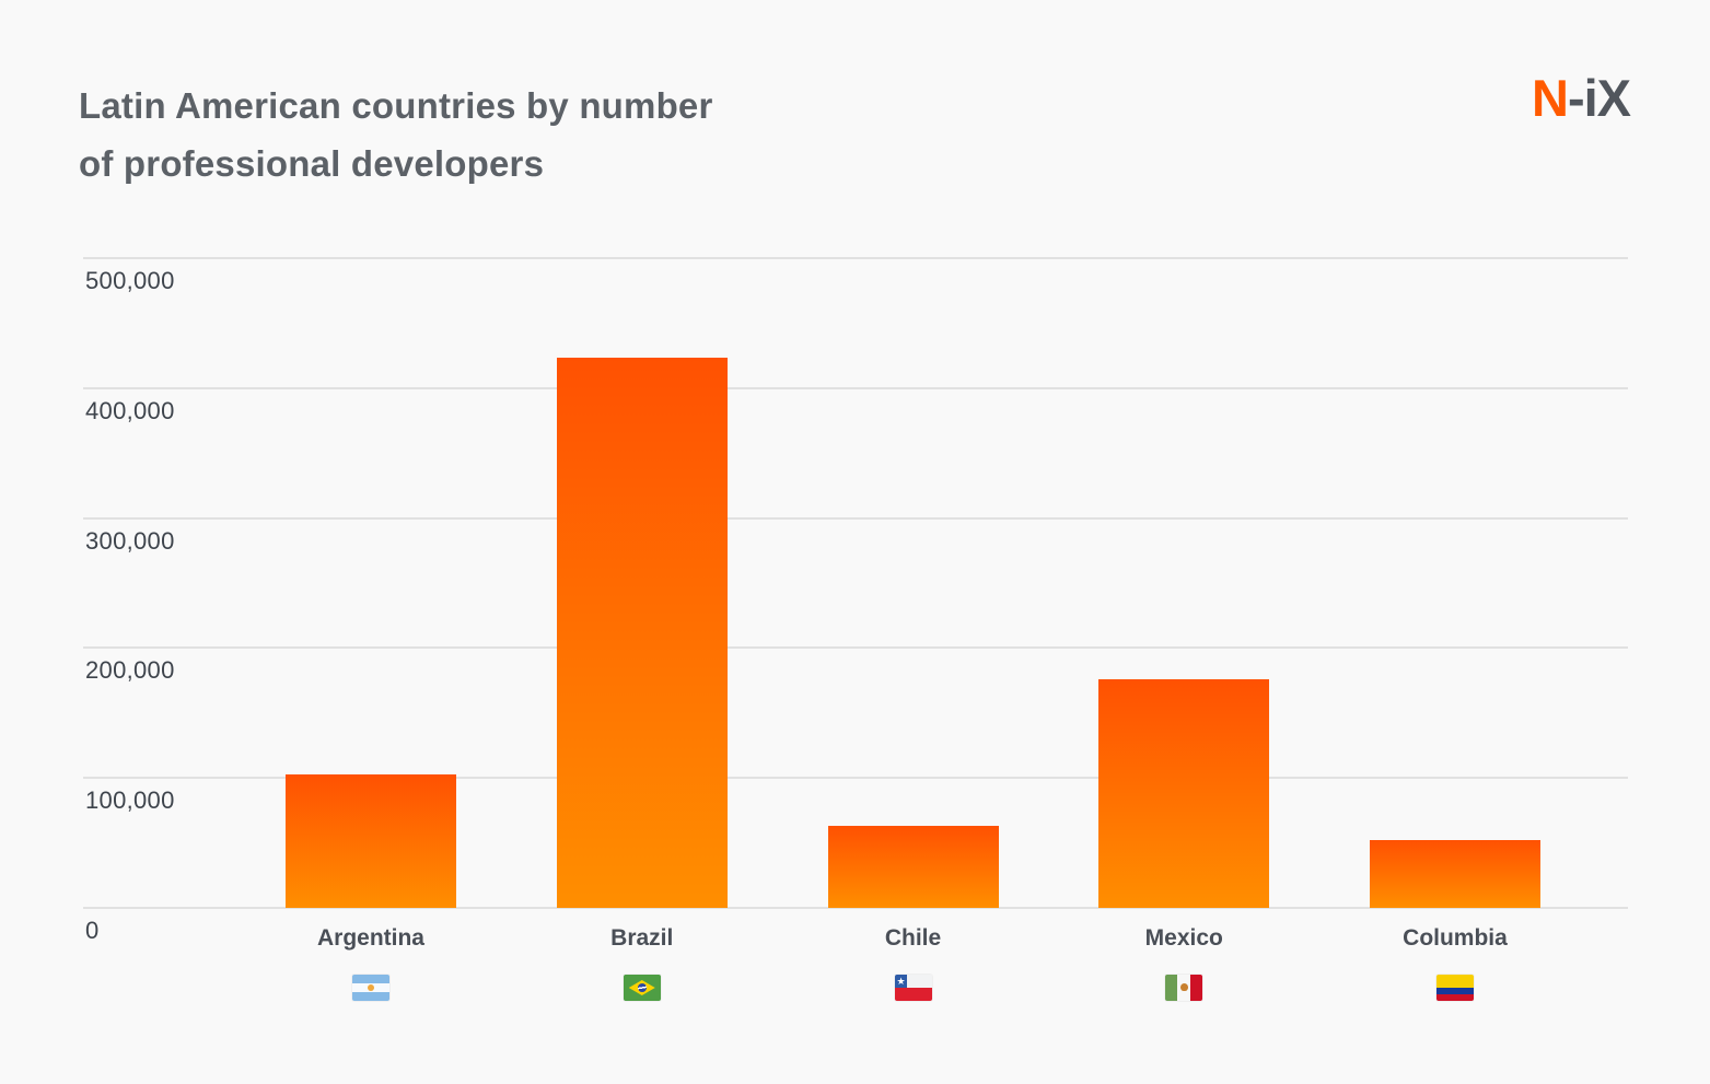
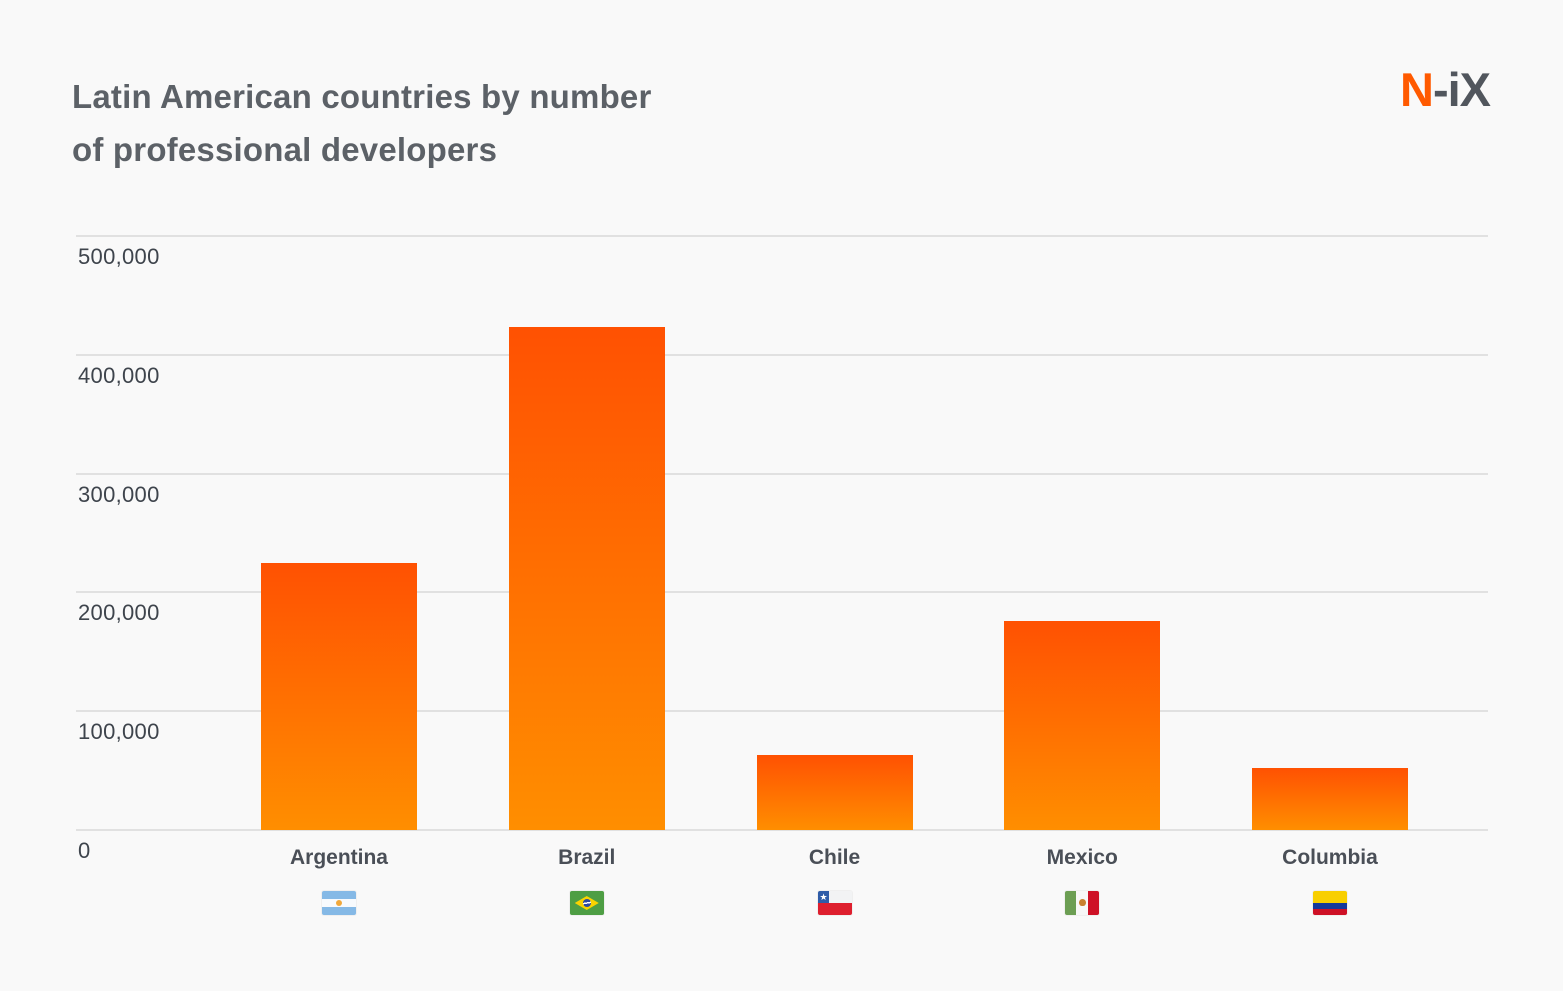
Argentina: 103000 -> 225000
